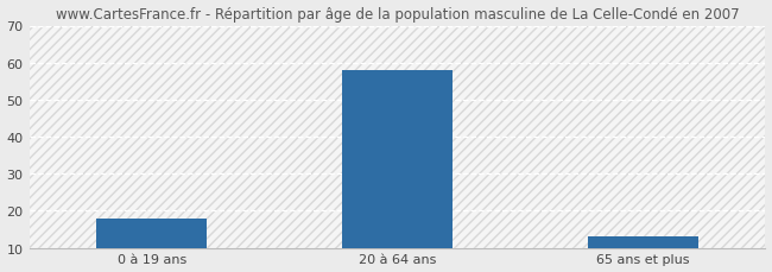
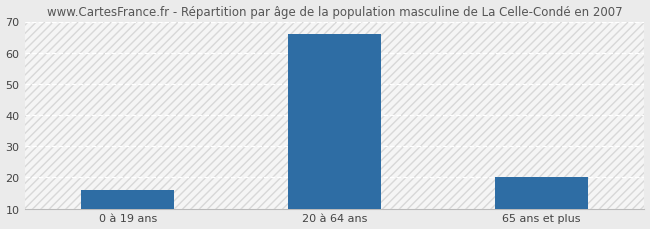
0 à 19 ans: 18 -> 16
20 à 64 ans: 58 -> 66
65 ans et plus: 13 -> 20
